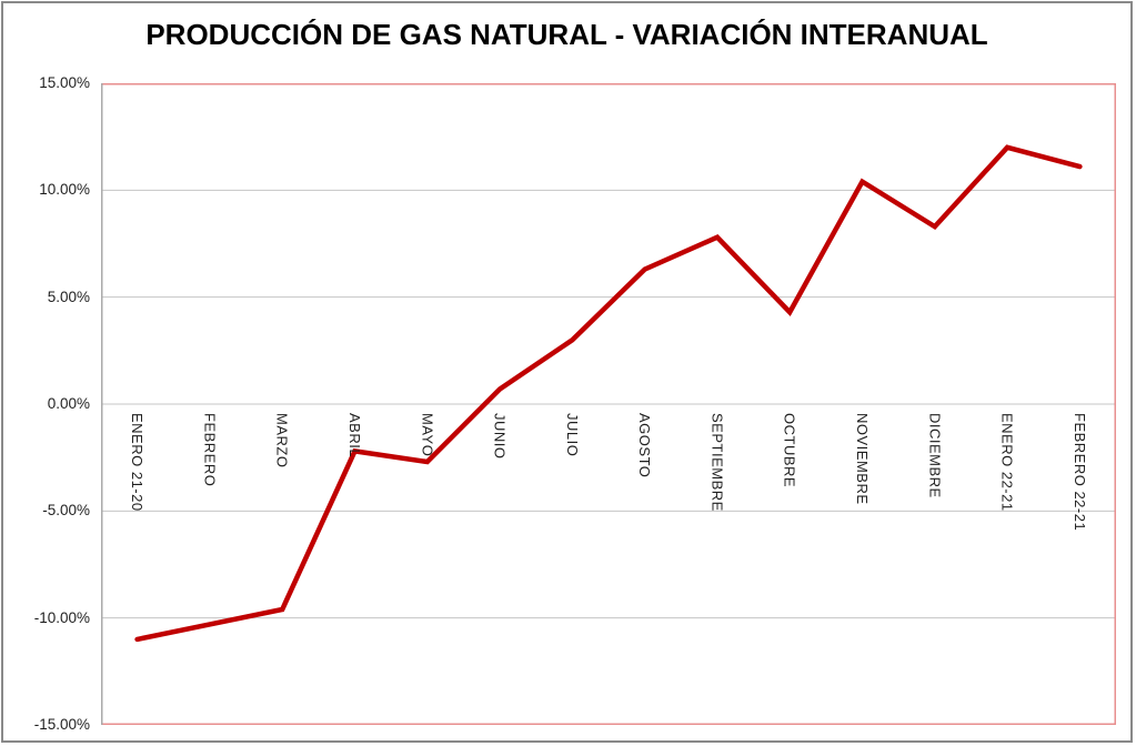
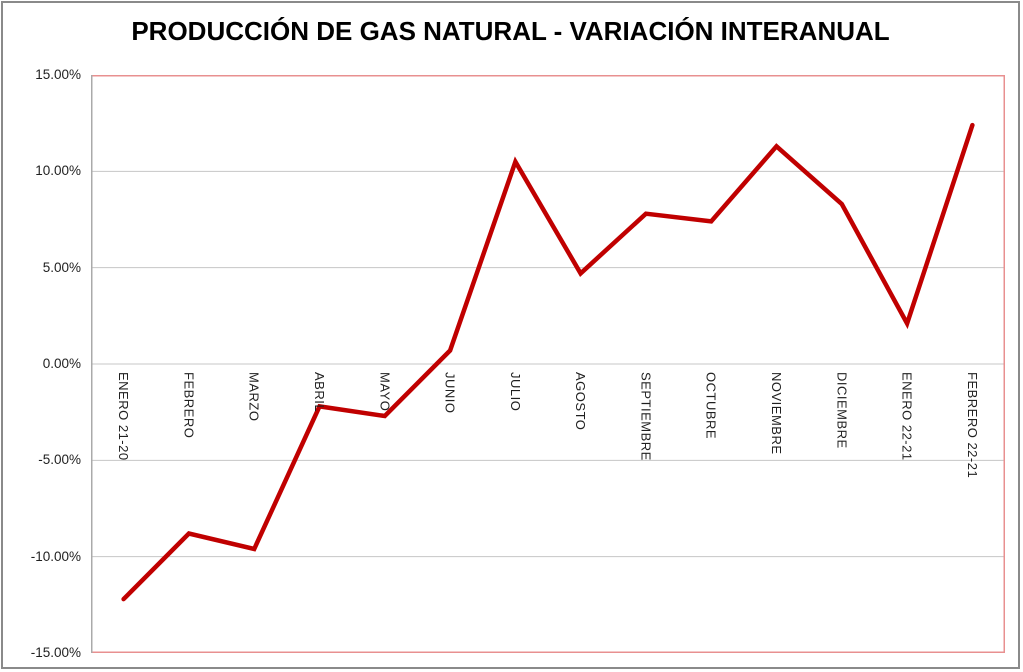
ENERO 21-20: -11.0% -> -12.2%
FEBRERO: -10.3% -> -8.8%
JULIO: 3.0% -> 10.5%
AGOSTO: 6.3% -> 4.7%
OCTUBRE: 4.3% -> 7.4%
NOVIEMBRE: 10.4% -> 11.3%
ENERO 22-21: 12.0% -> 2.1%
FEBRERO 22-21: 11.1% -> 12.4%
